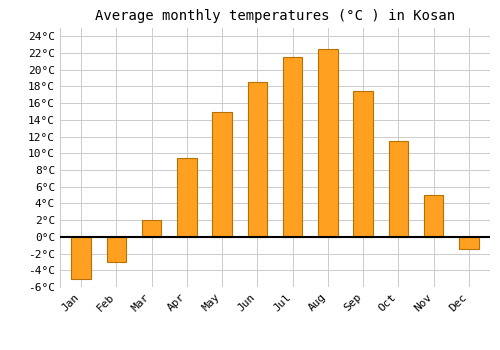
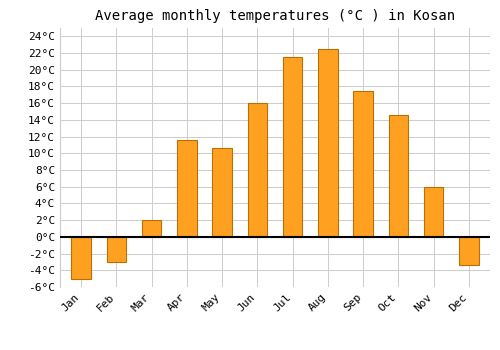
Apr: 9.5°C -> 11.6°C
May: 15.0°C -> 10.6°C
Jun: 18.5°C -> 16.0°C
Oct: 11.5°C -> 14.6°C
Nov: 5.0°C -> 6.0°C
Dec: -1.5°C -> -3.4°C
